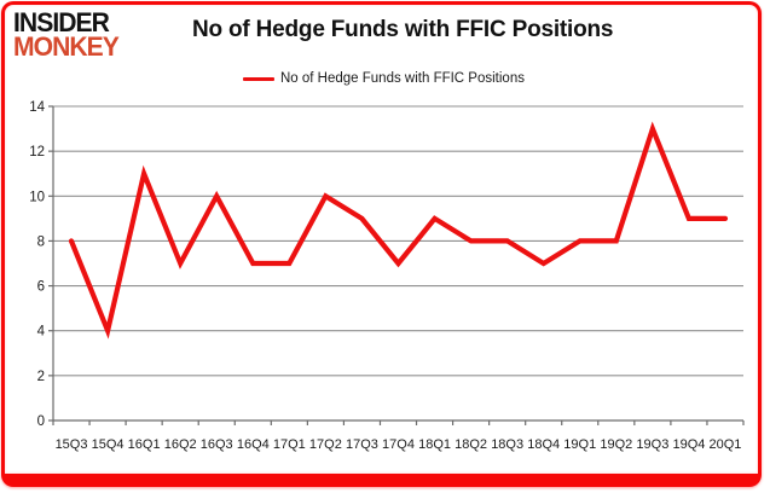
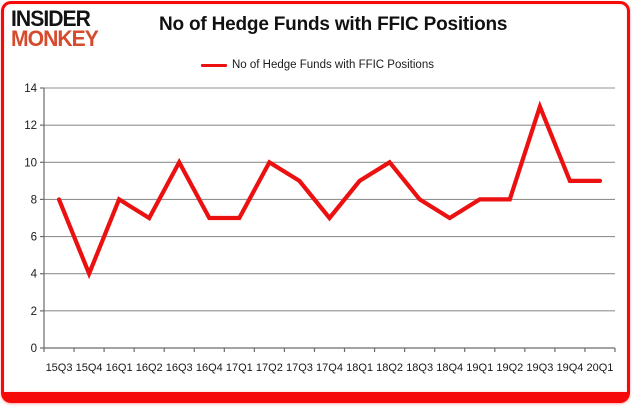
16Q1: 11 -> 8
18Q2: 8 -> 10
